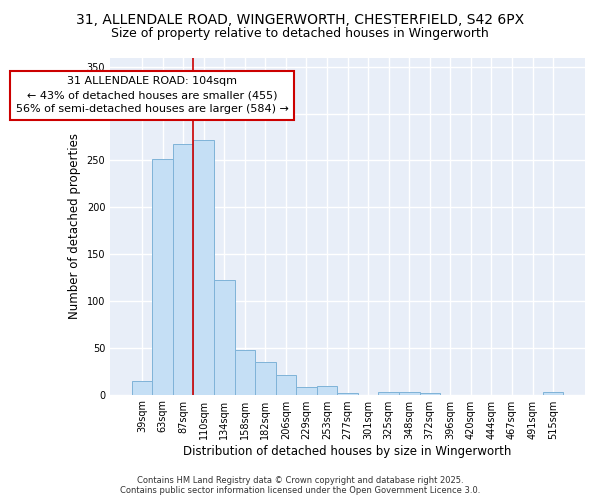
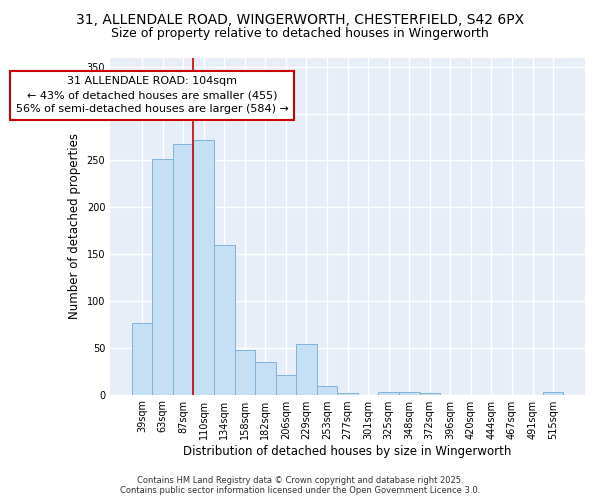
39sqm: 15 -> 76
134sqm: 122 -> 160
229sqm: 8 -> 54
